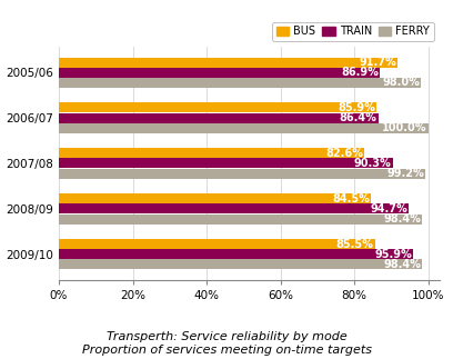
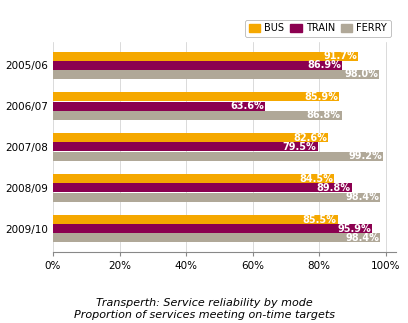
TRAIN/2006/07: 86.4% -> 63.6%
FERRY/2006/07: 100.0% -> 86.8%
TRAIN/2007/08: 90.3% -> 79.5%
TRAIN/2008/09: 94.7% -> 89.8%
